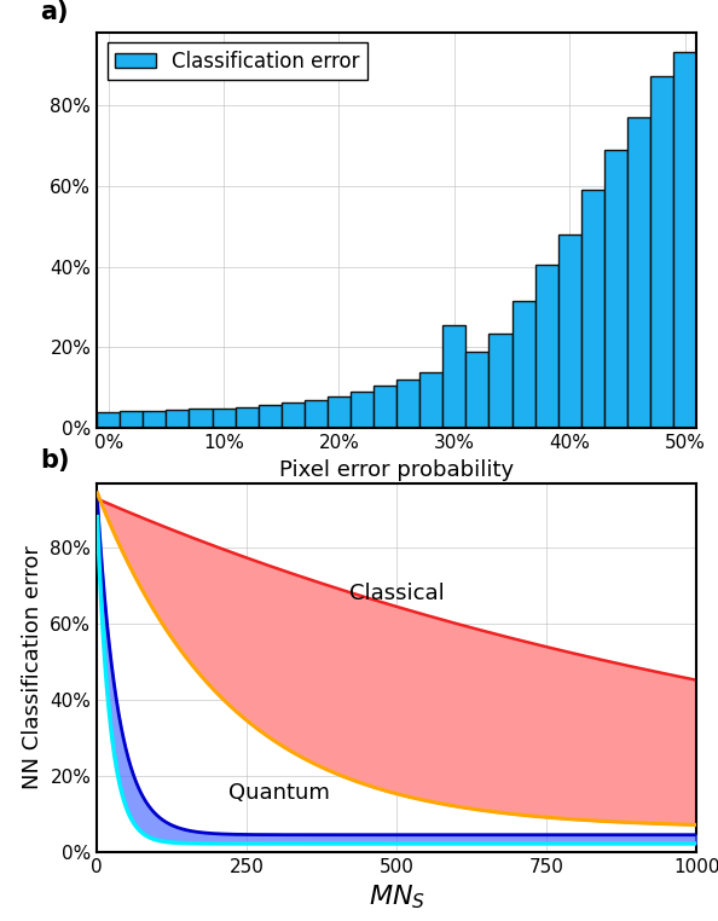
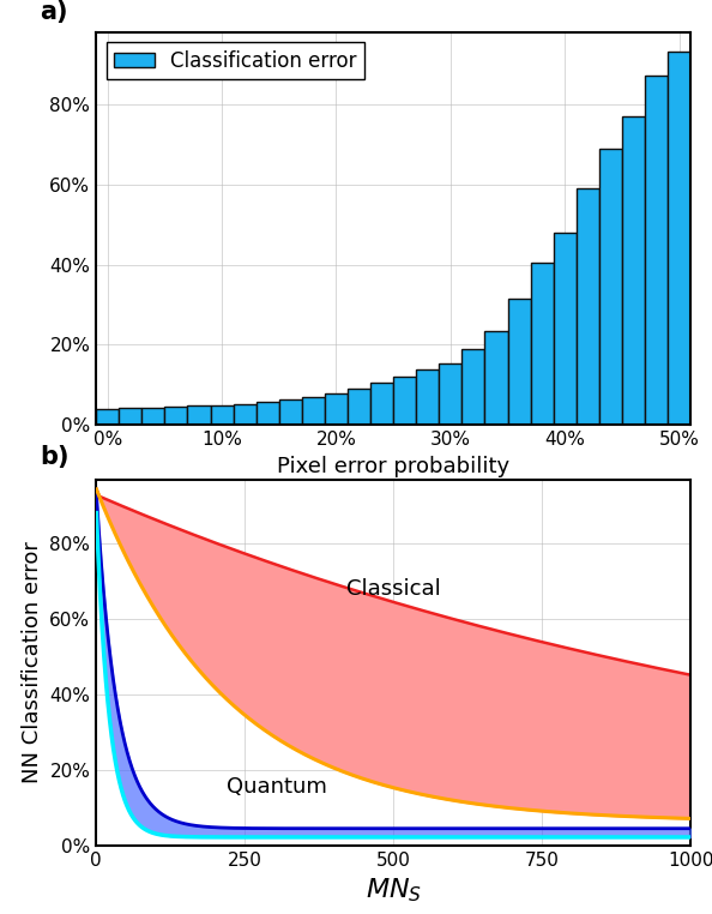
30%: 25.5% -> 15.5%
